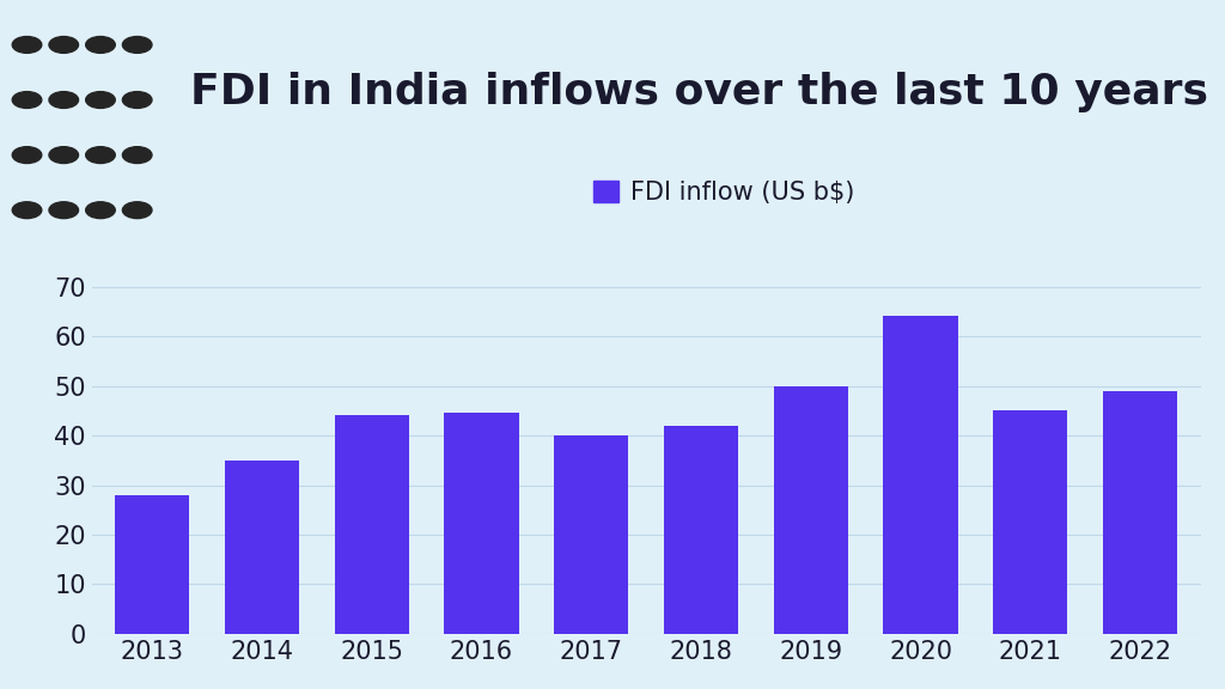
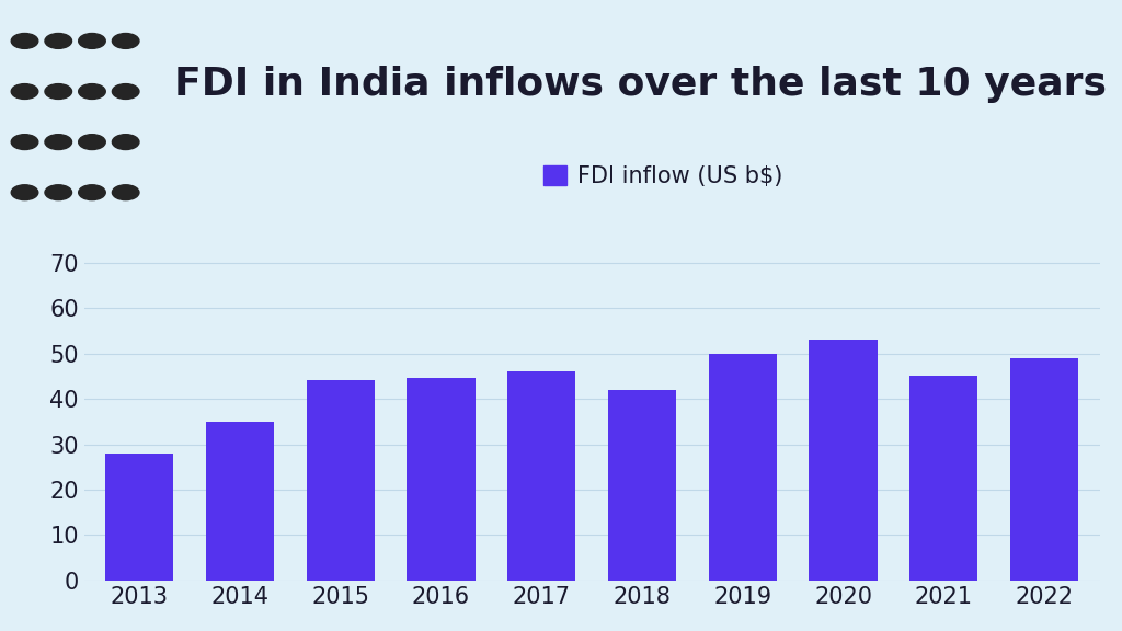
2017: 40.0 -> 46.0
2020: 64.0 -> 53.0
